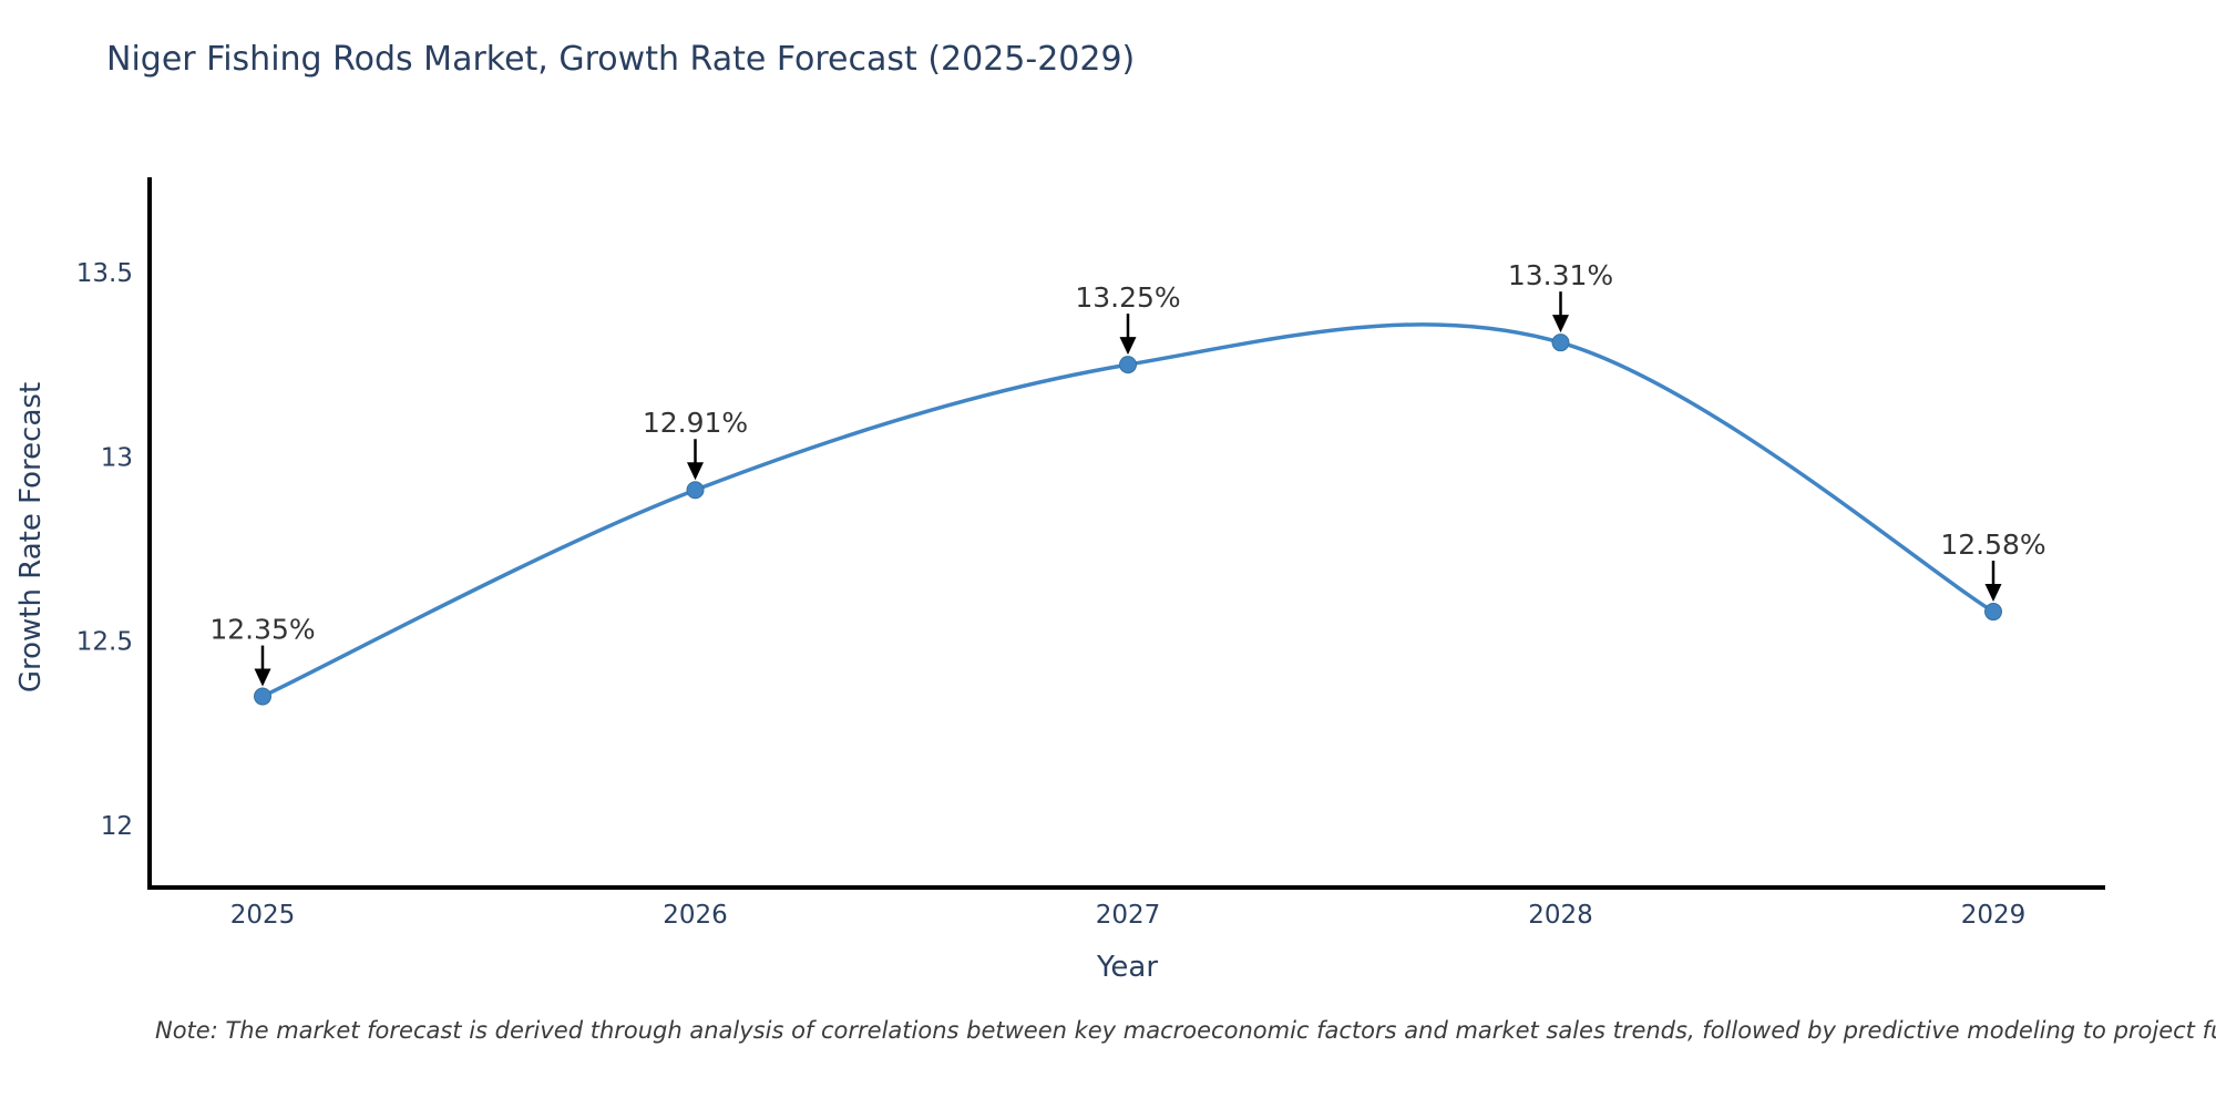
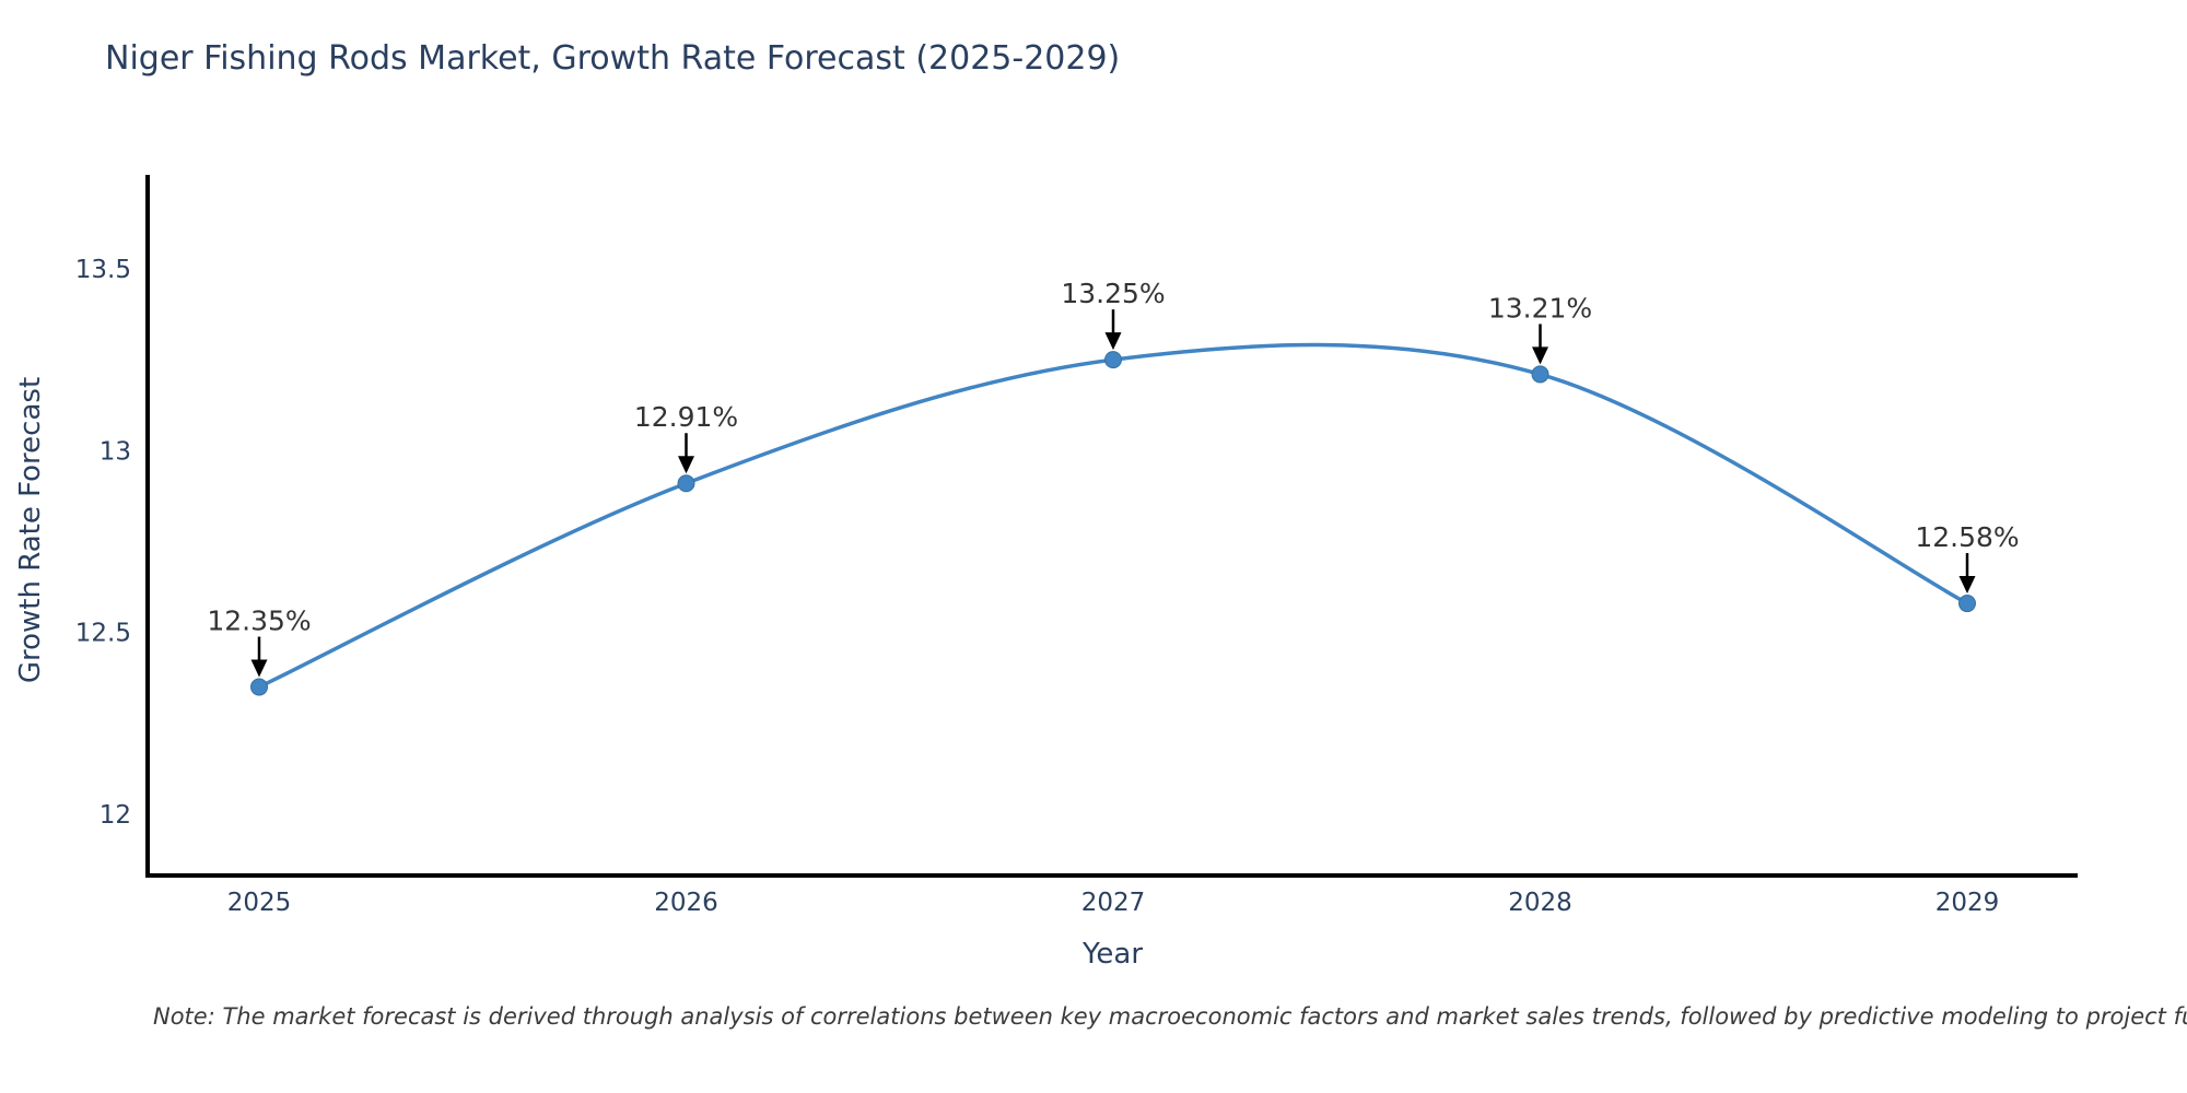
2028: 13.31% -> 13.21%
